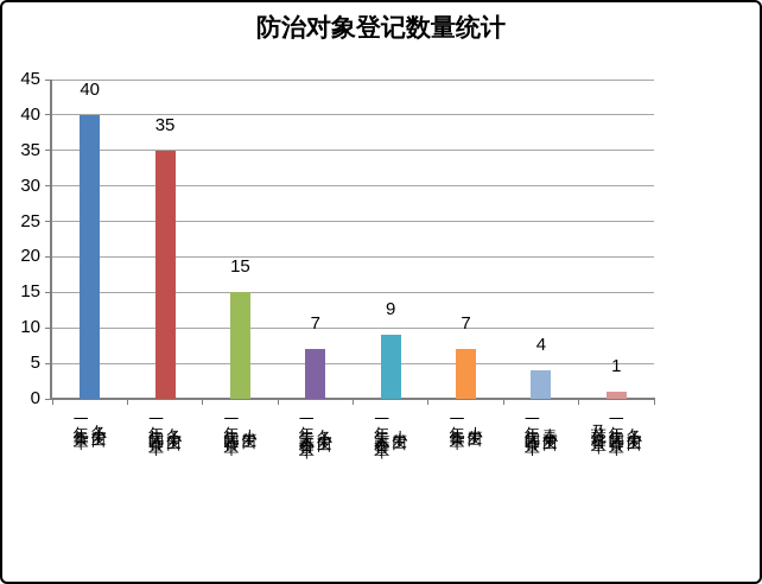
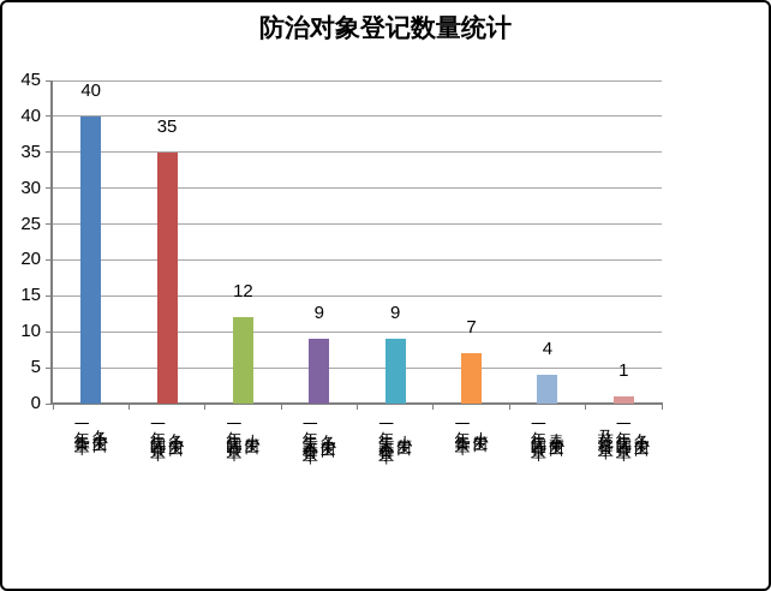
小麦田一年生阔叶杂草: 15 -> 12
冬小麦田一年生禾本科杂草: 7 -> 9
